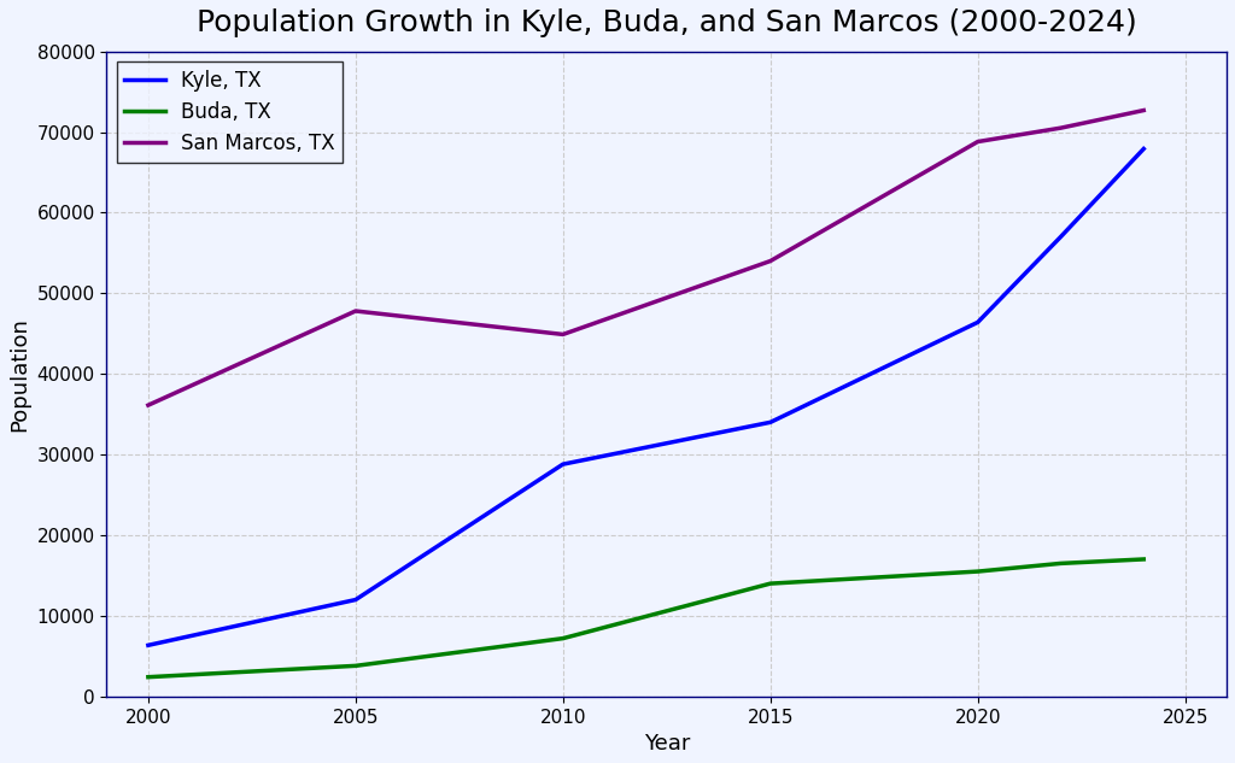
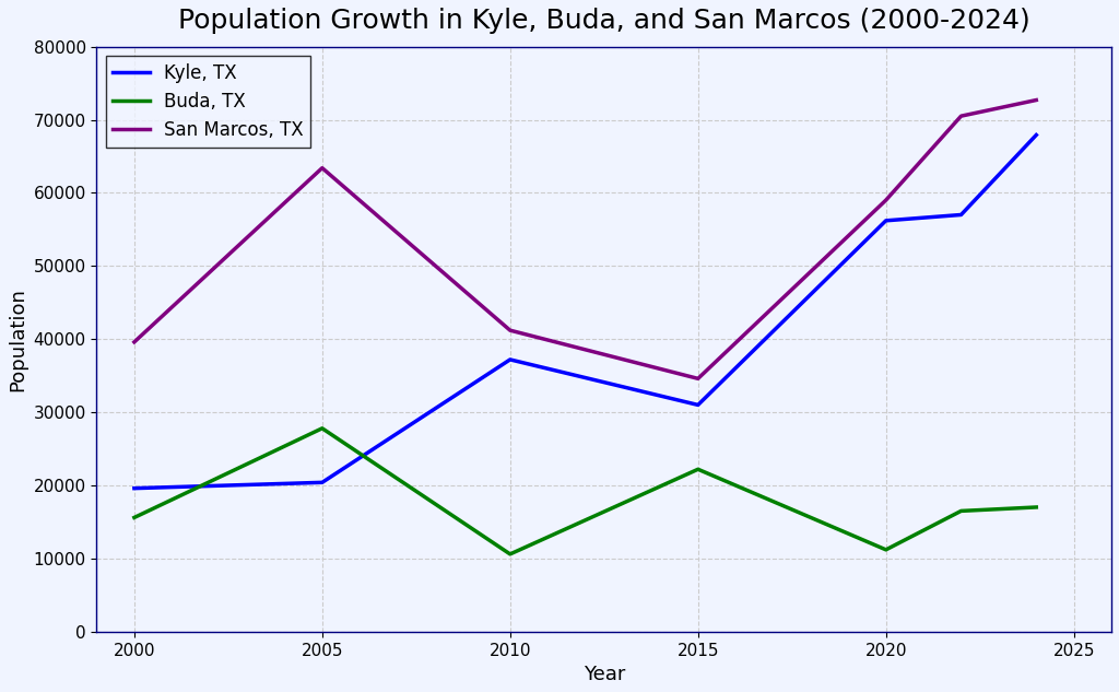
Kyle, TX/2000: 6300 -> 19600
Buda, TX/2000: 2400 -> 15600
San Marcos, TX/2000: 36100 -> 39600
Kyle, TX/2005: 12000 -> 20400
Buda, TX/2005: 3800 -> 27800
San Marcos, TX/2005: 47800 -> 63400
Kyle, TX/2010: 28800 -> 37200
Buda, TX/2010: 7200 -> 10600
San Marcos, TX/2010: 44900 -> 41200
Kyle, TX/2015: 34000 -> 31000
Buda, TX/2015: 14000 -> 22200
San Marcos, TX/2015: 54000 -> 34600
Kyle, TX/2020: 46400 -> 56200
Buda, TX/2020: 15500 -> 11200
San Marcos, TX/2020: 68800 -> 59000
